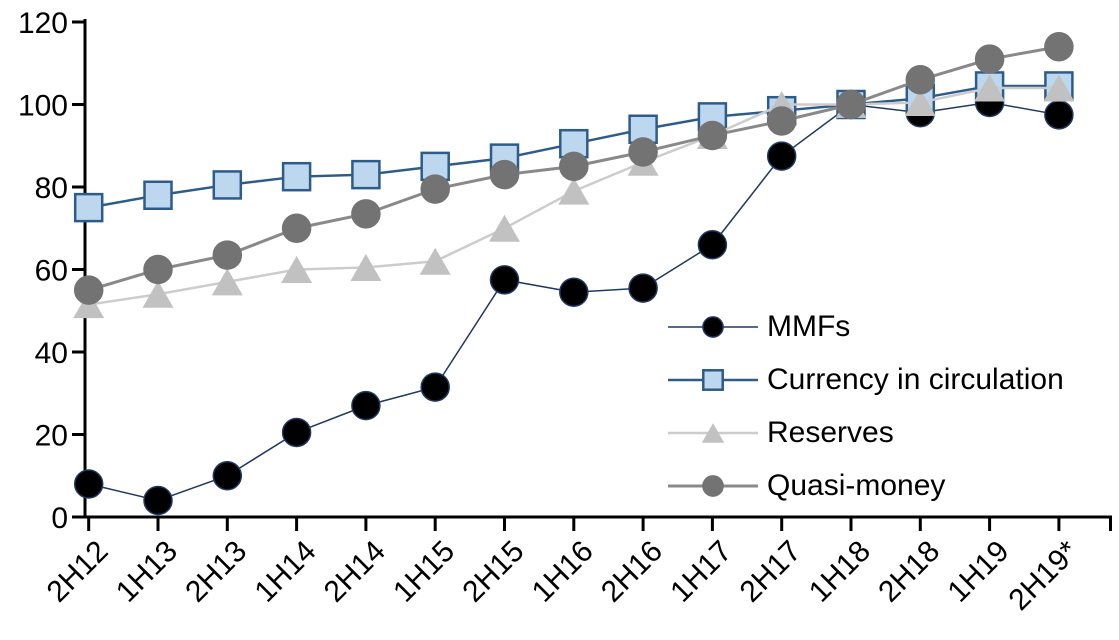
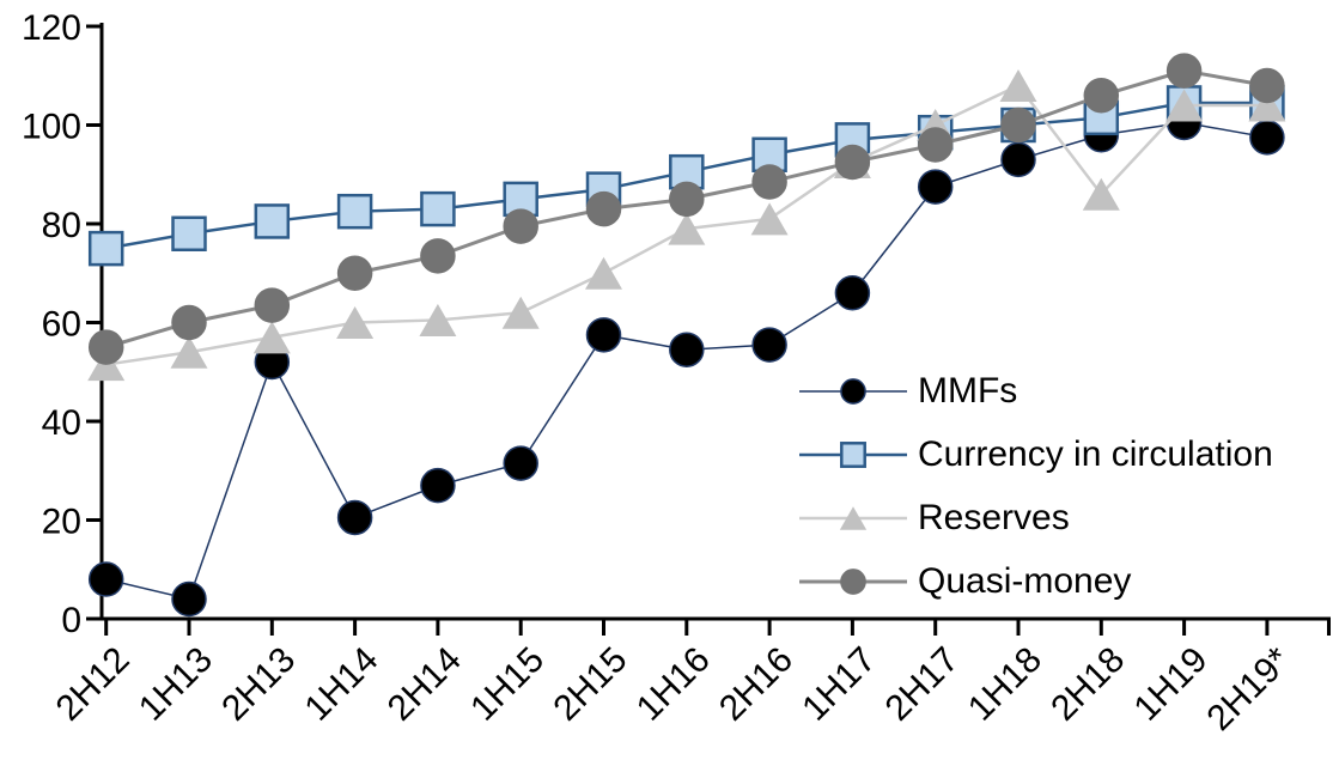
MMFs/2H13: 10 -> 52
Reserves/2H16: 86 -> 81
MMFs/1H18: 100 -> 93
Reserves/1H18: 100 -> 108
Reserves/2H18: 100 -> 86
Quasi-money/2H19*: 114 -> 108
